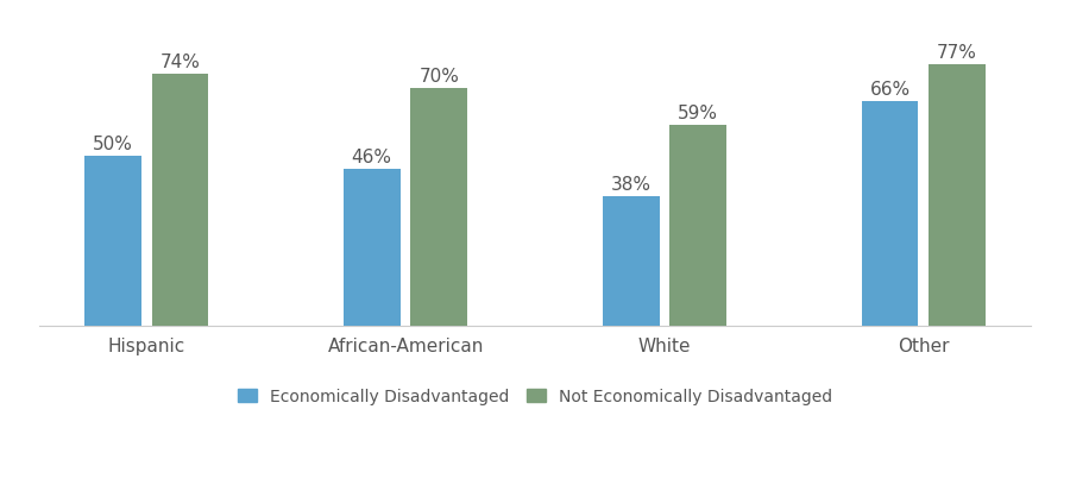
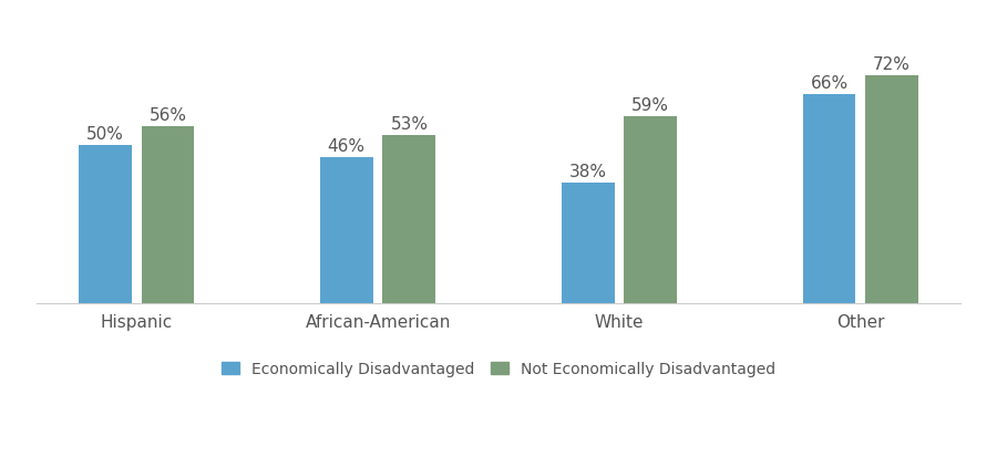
Not Economically Disadvantaged/Hispanic: 74% -> 56%
Not Economically Disadvantaged/African-American: 70% -> 53%
Not Economically Disadvantaged/Other: 77% -> 72%
